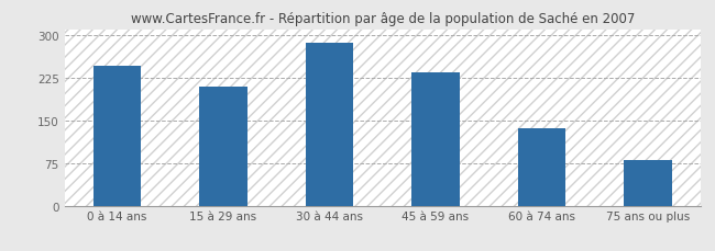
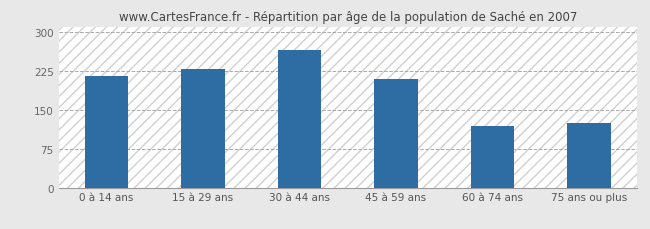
0 à 14 ans: 245 -> 214
15 à 29 ans: 210 -> 228
30 à 44 ans: 287 -> 264
45 à 59 ans: 235 -> 210
60 à 74 ans: 135 -> 118
75 ans ou plus: 80 -> 124
